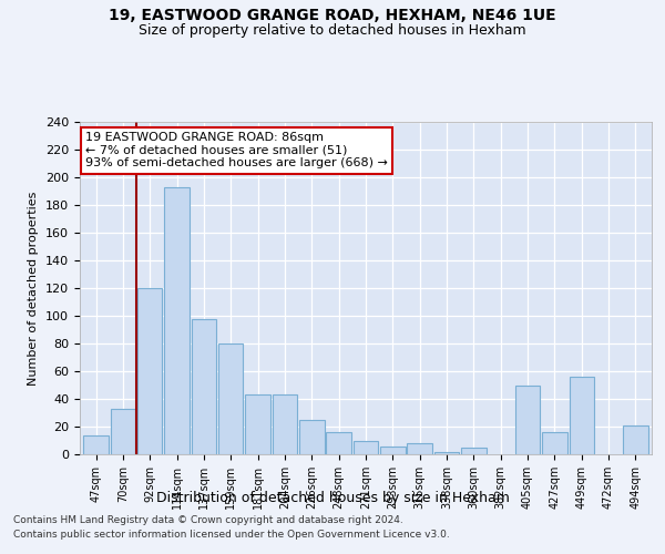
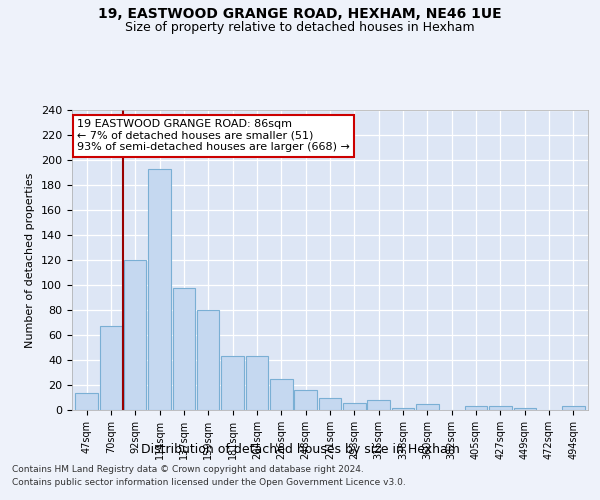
70sqm: 33 -> 67
405sqm: 50 -> 3
427sqm: 16 -> 3
449sqm: 56 -> 2
494sqm: 21 -> 3
